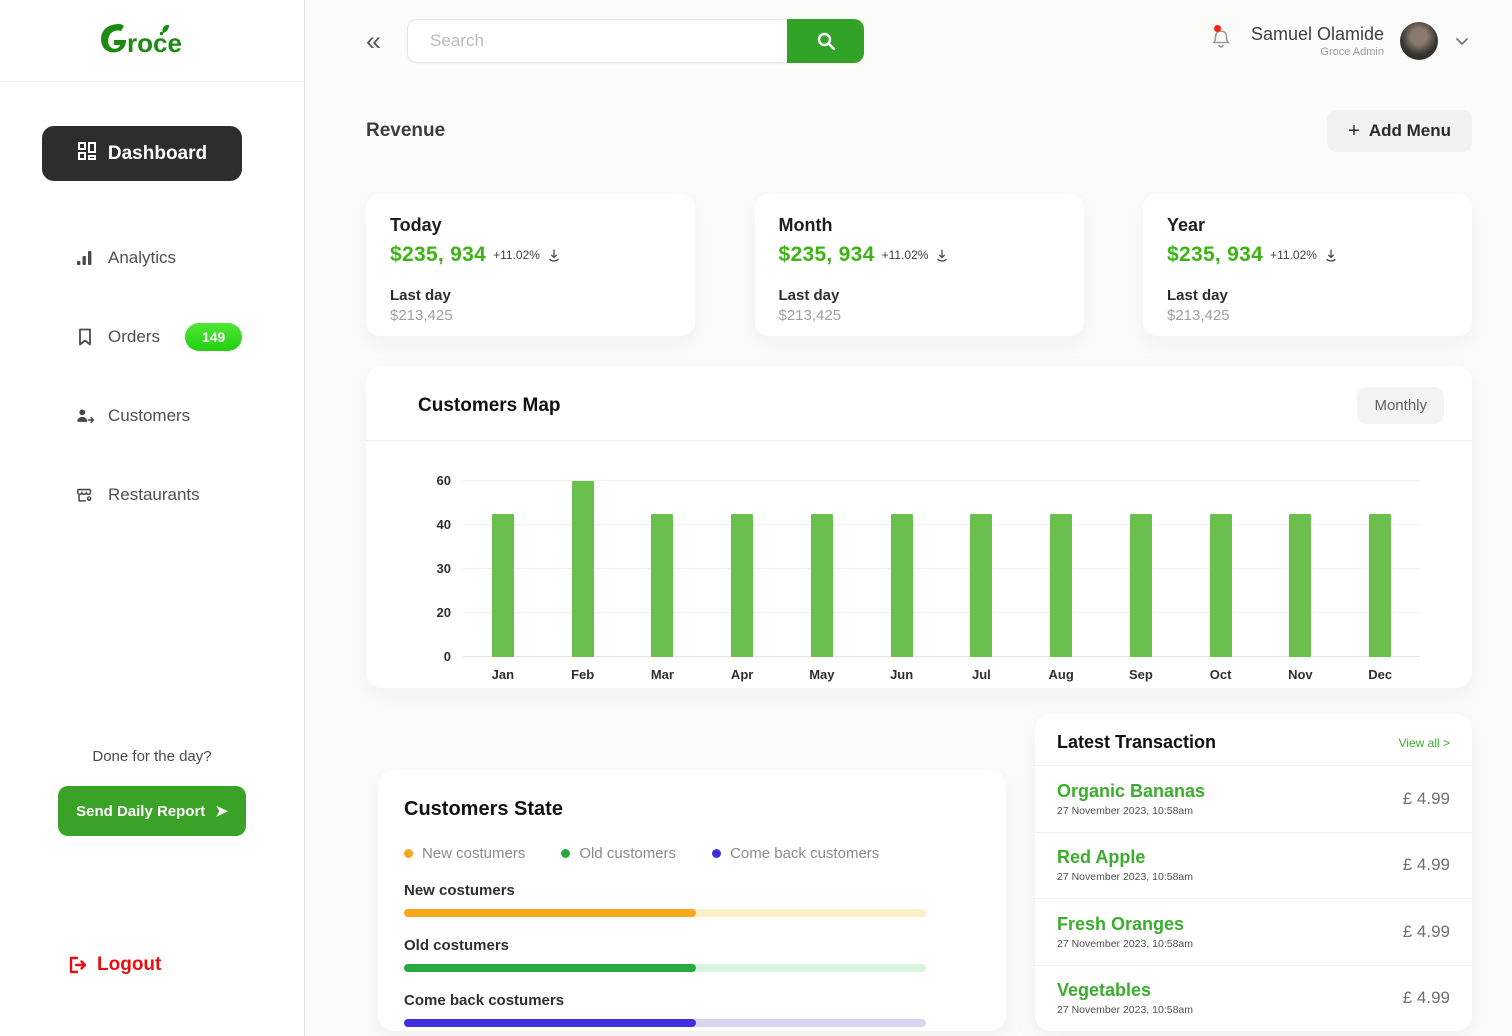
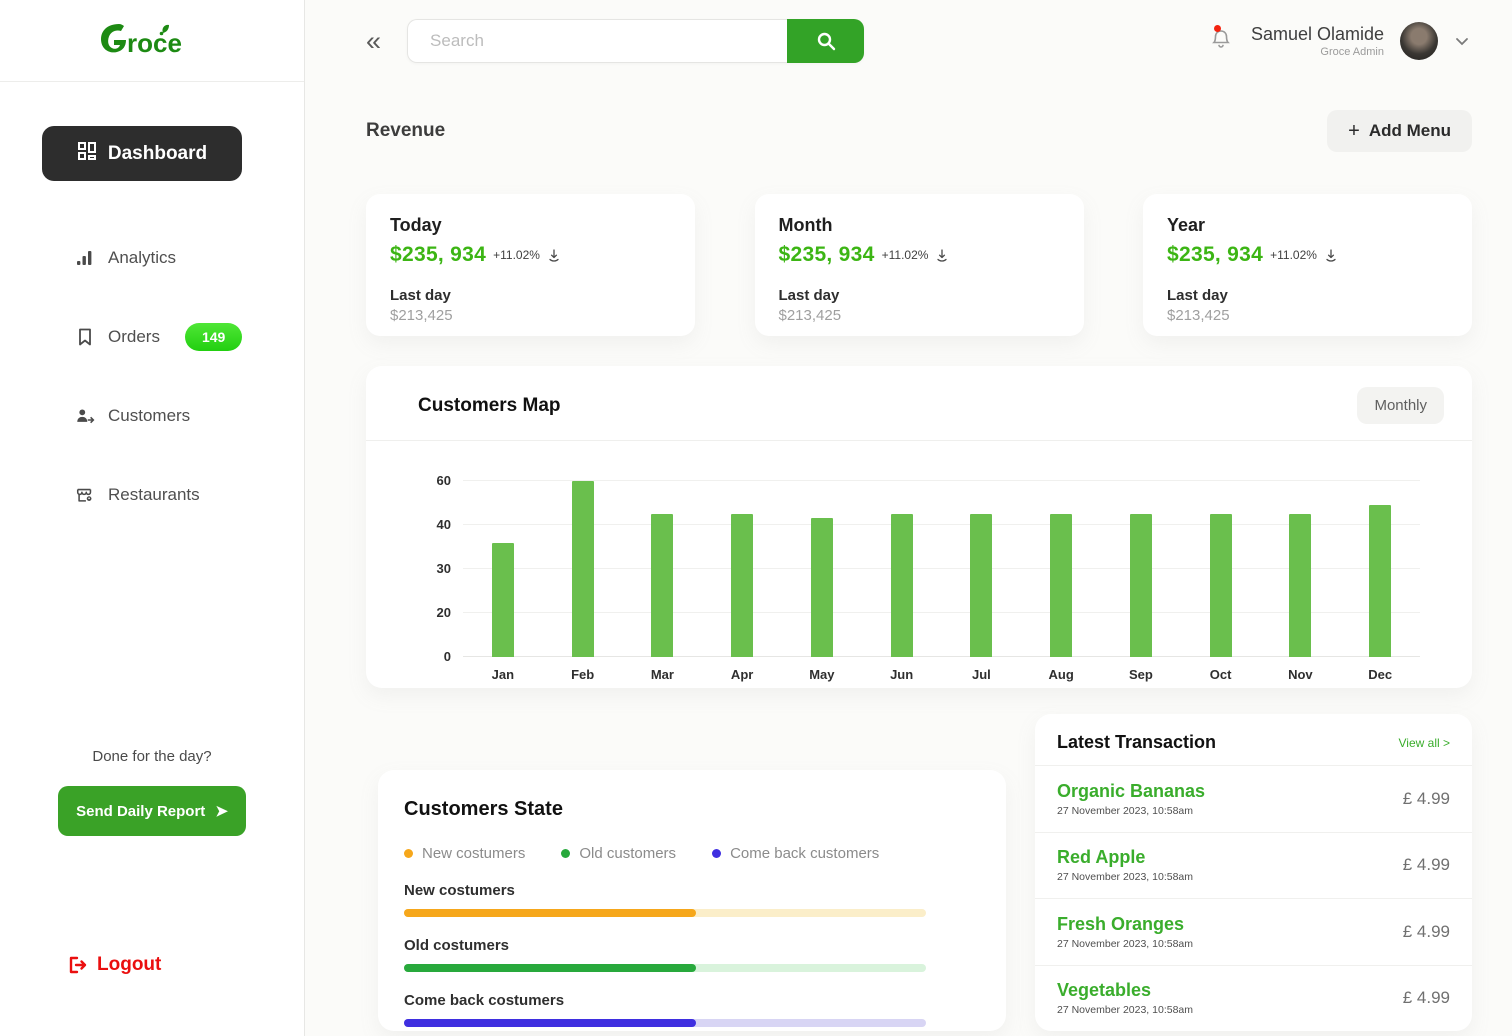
Jan: 45 -> 36
May: 45 -> 43
Dec: 45 -> 49
